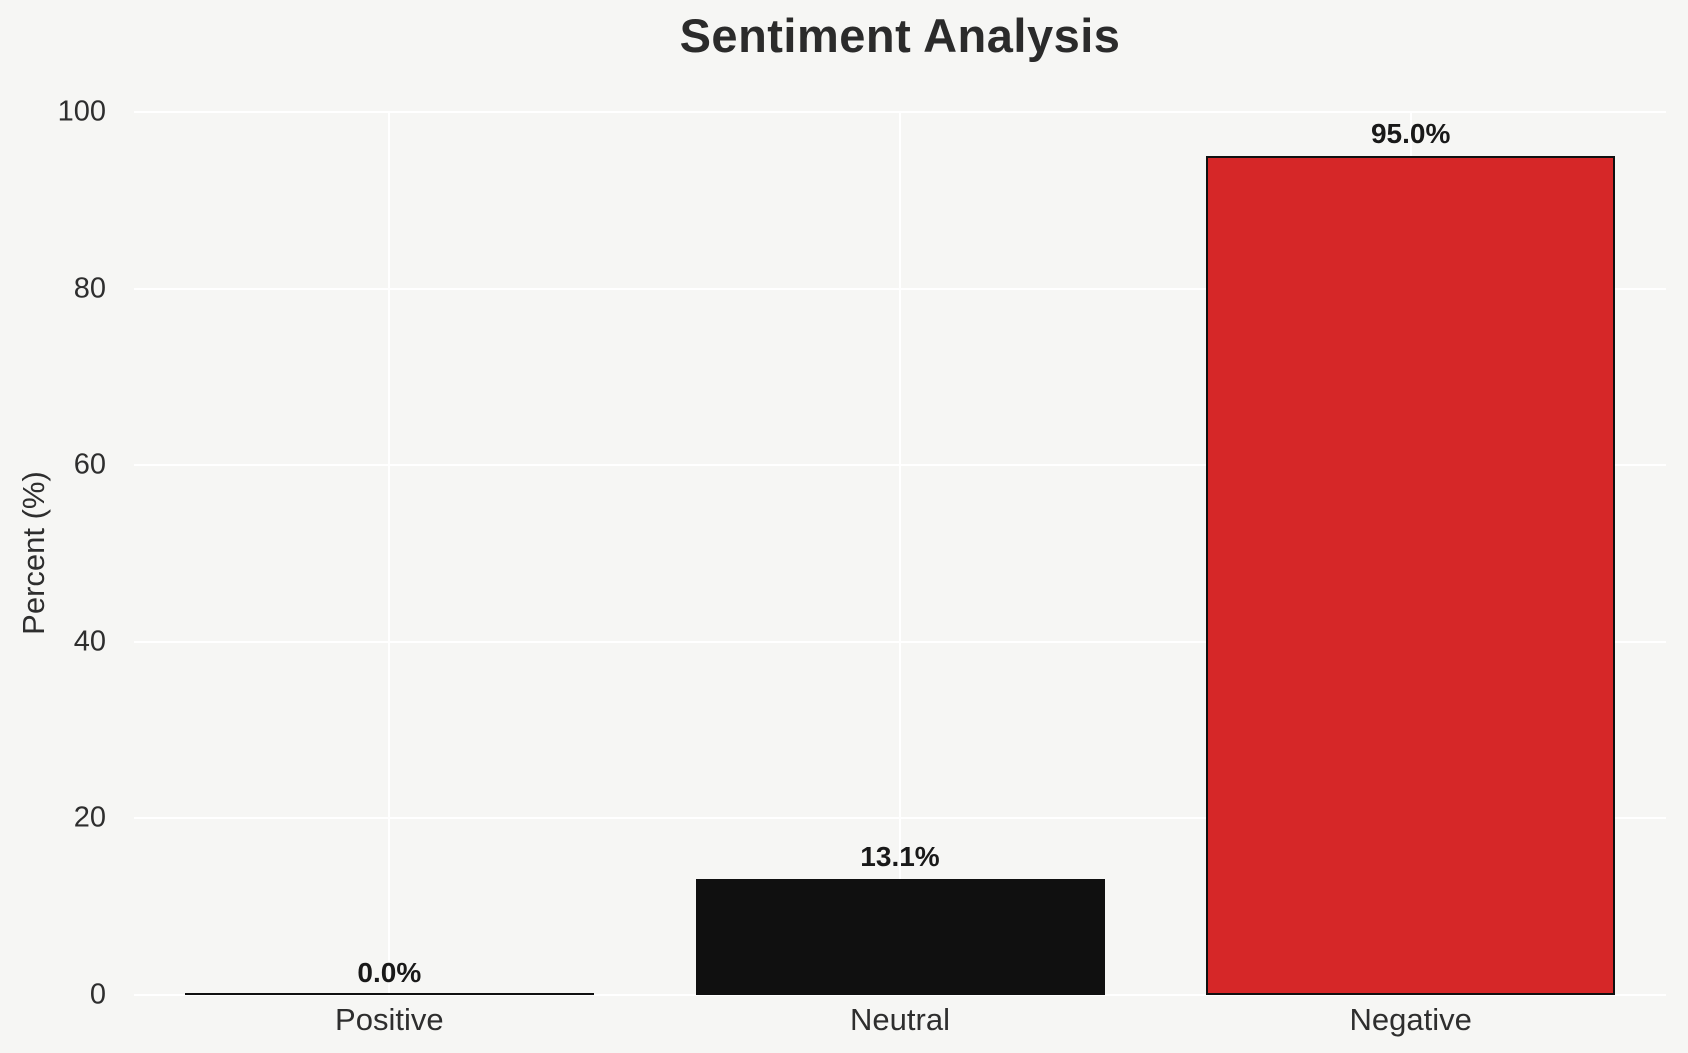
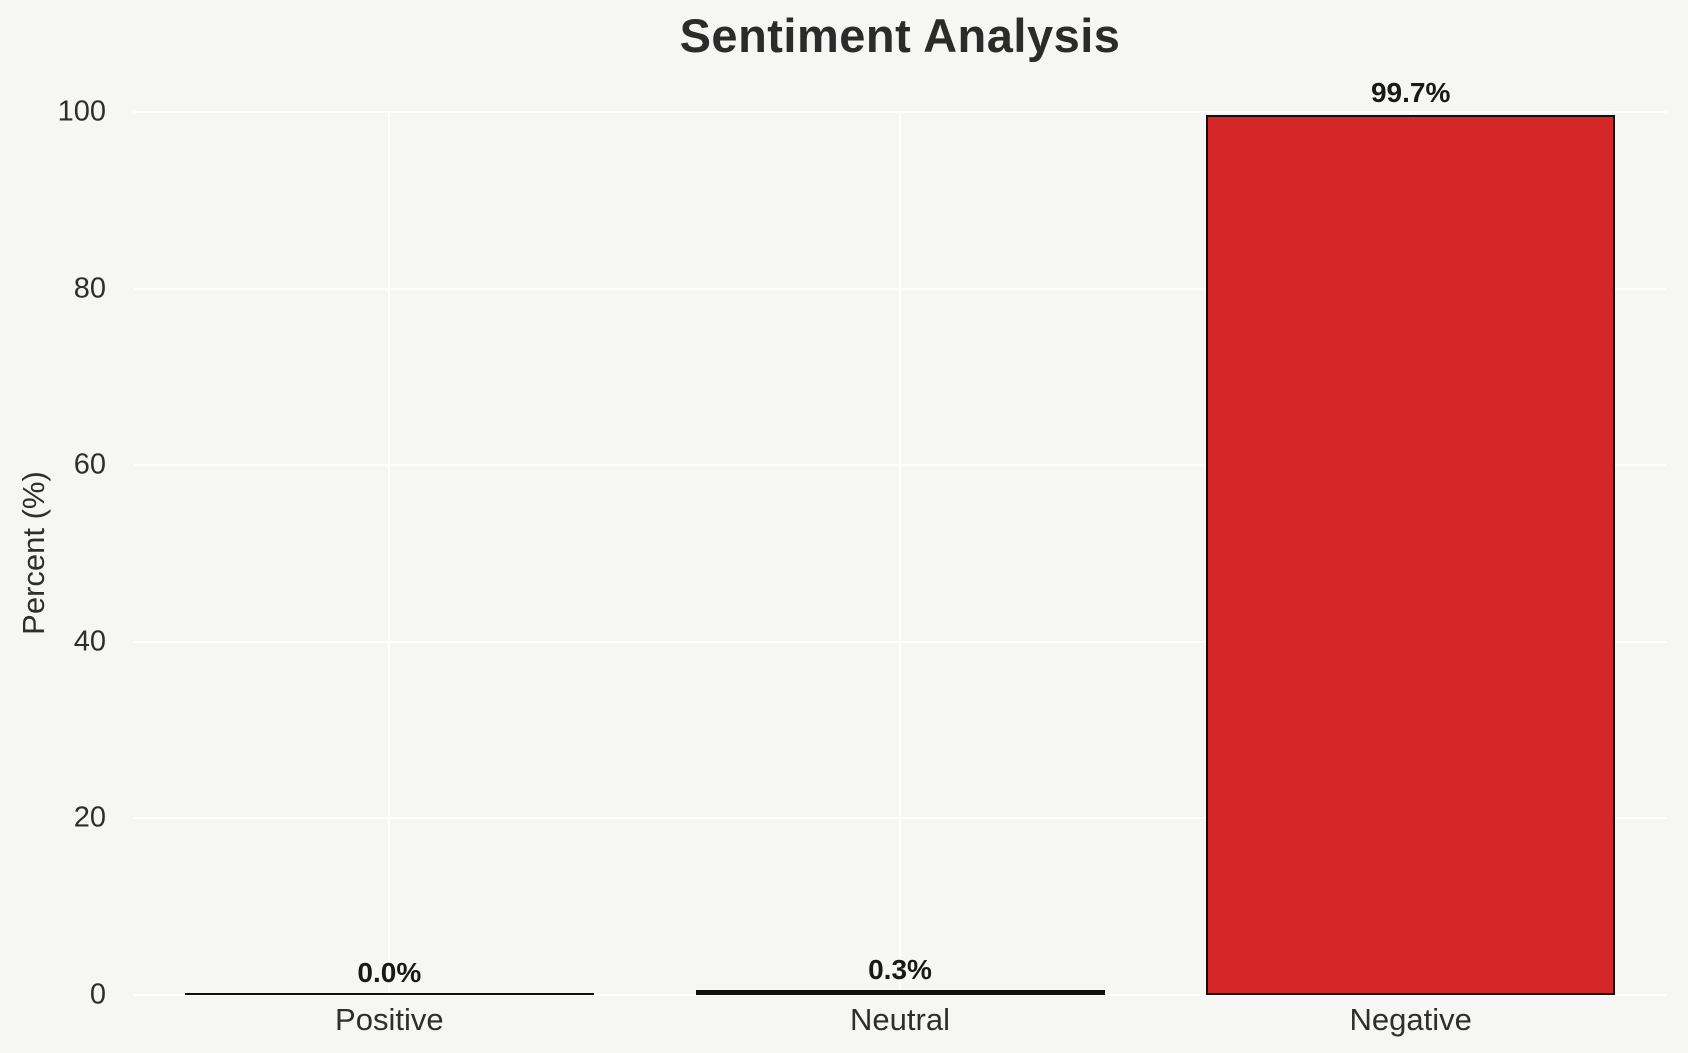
Neutral: 13.1% -> 0.3%
Negative: 95.0% -> 99.7%
